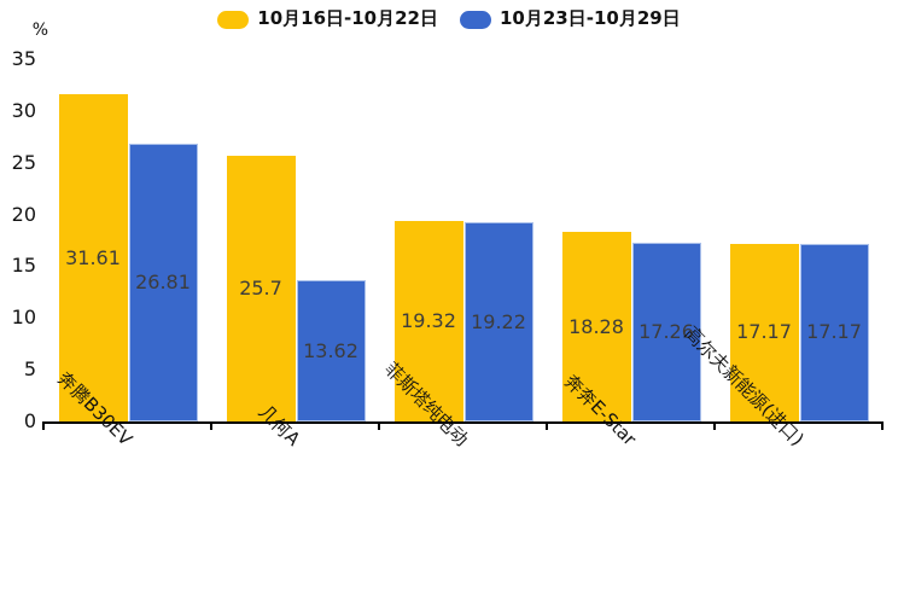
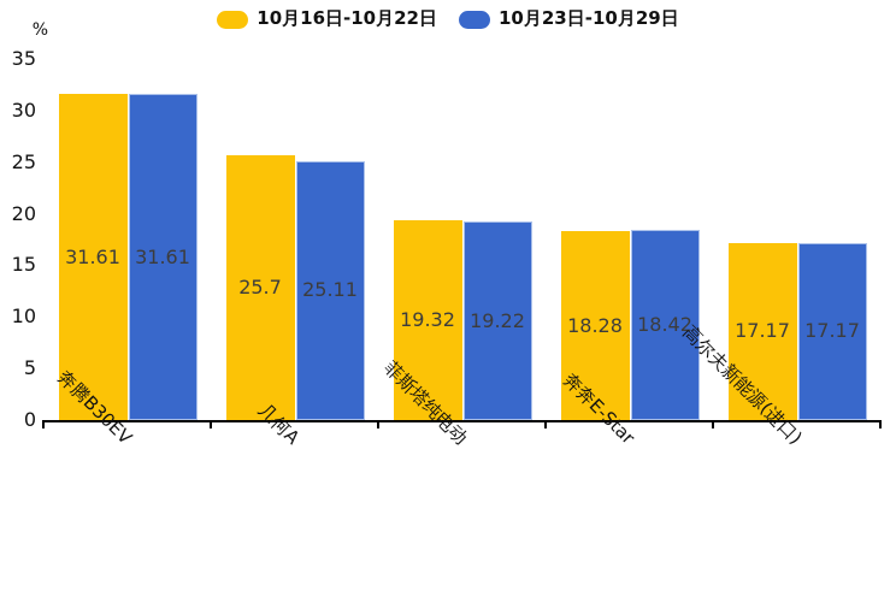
10月23日-10月29日/奔腾B30EV: 26.81 -> 31.61
10月23日-10月29日/几何A: 13.62 -> 25.11
10月23日-10月29日/奔奔E-Star: 17.26 -> 18.42
